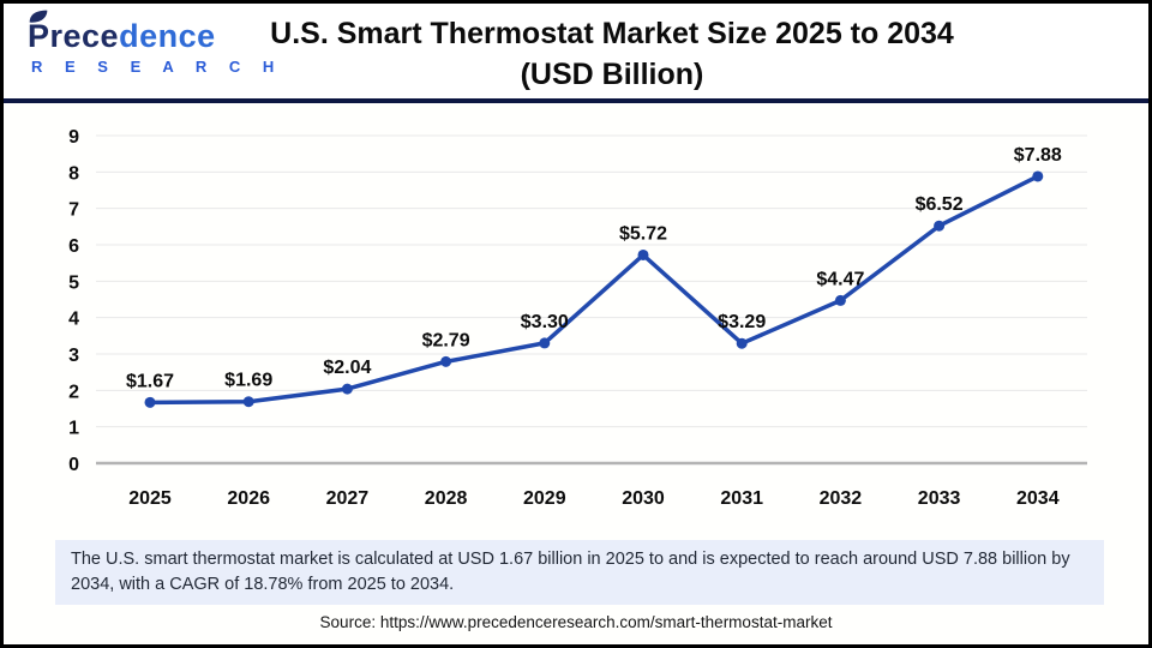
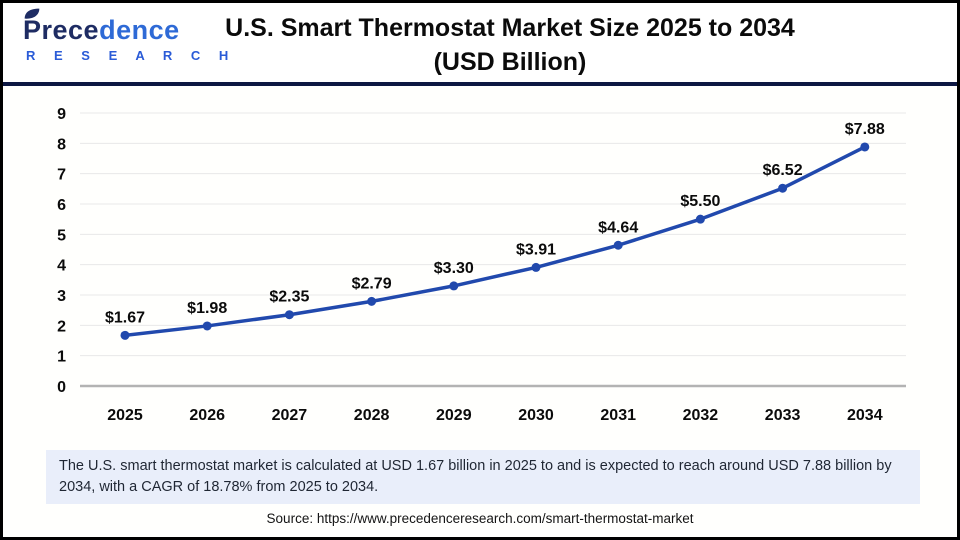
2026: $1.69 -> $1.98
2027: $2.04 -> $2.35
2030: $5.72 -> $3.91
2031: $3.29 -> $4.64
2032: $4.47 -> $5.50
